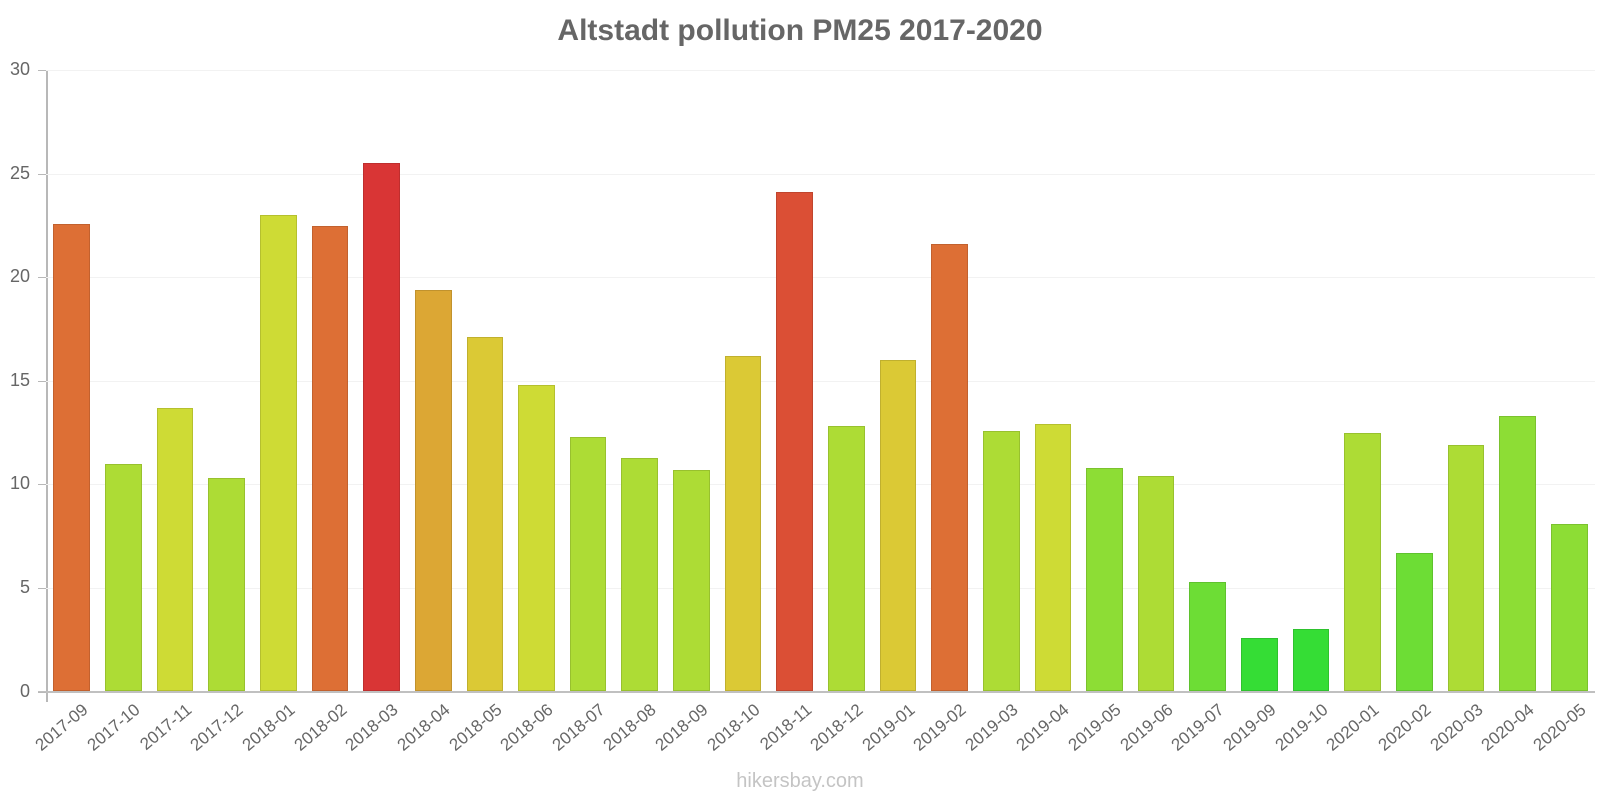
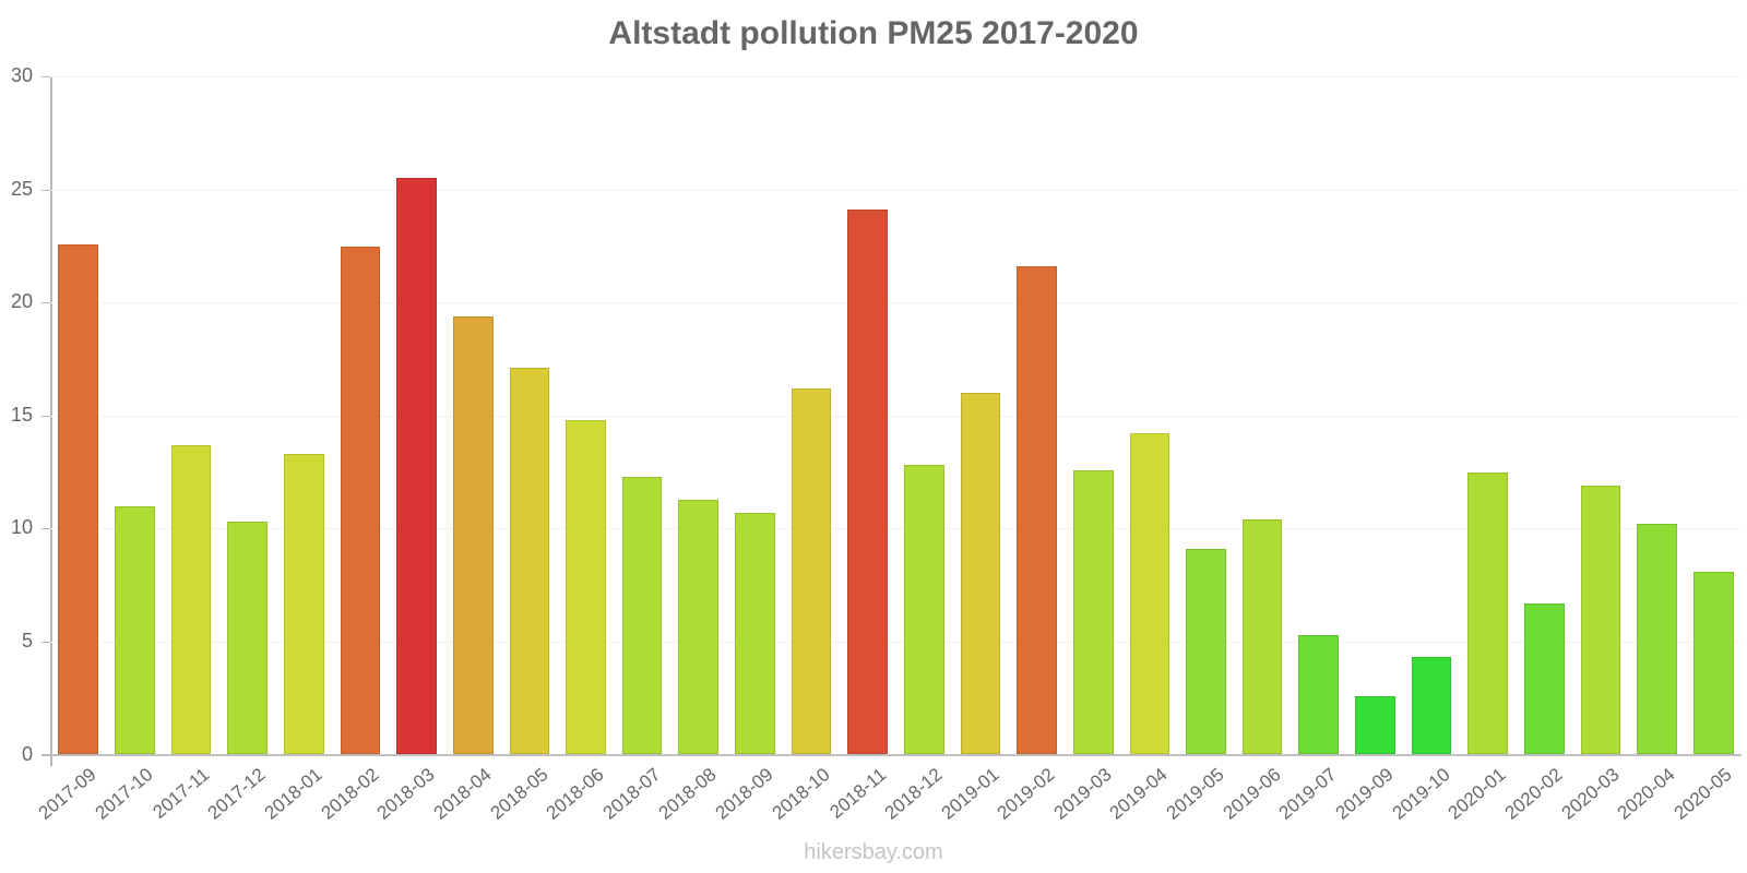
2018-01: 23.0 -> 13.3
2019-04: 12.9 -> 14.2
2019-05: 10.8 -> 9.1
2019-10: 3.0 -> 4.3
2020-04: 13.3 -> 10.2
